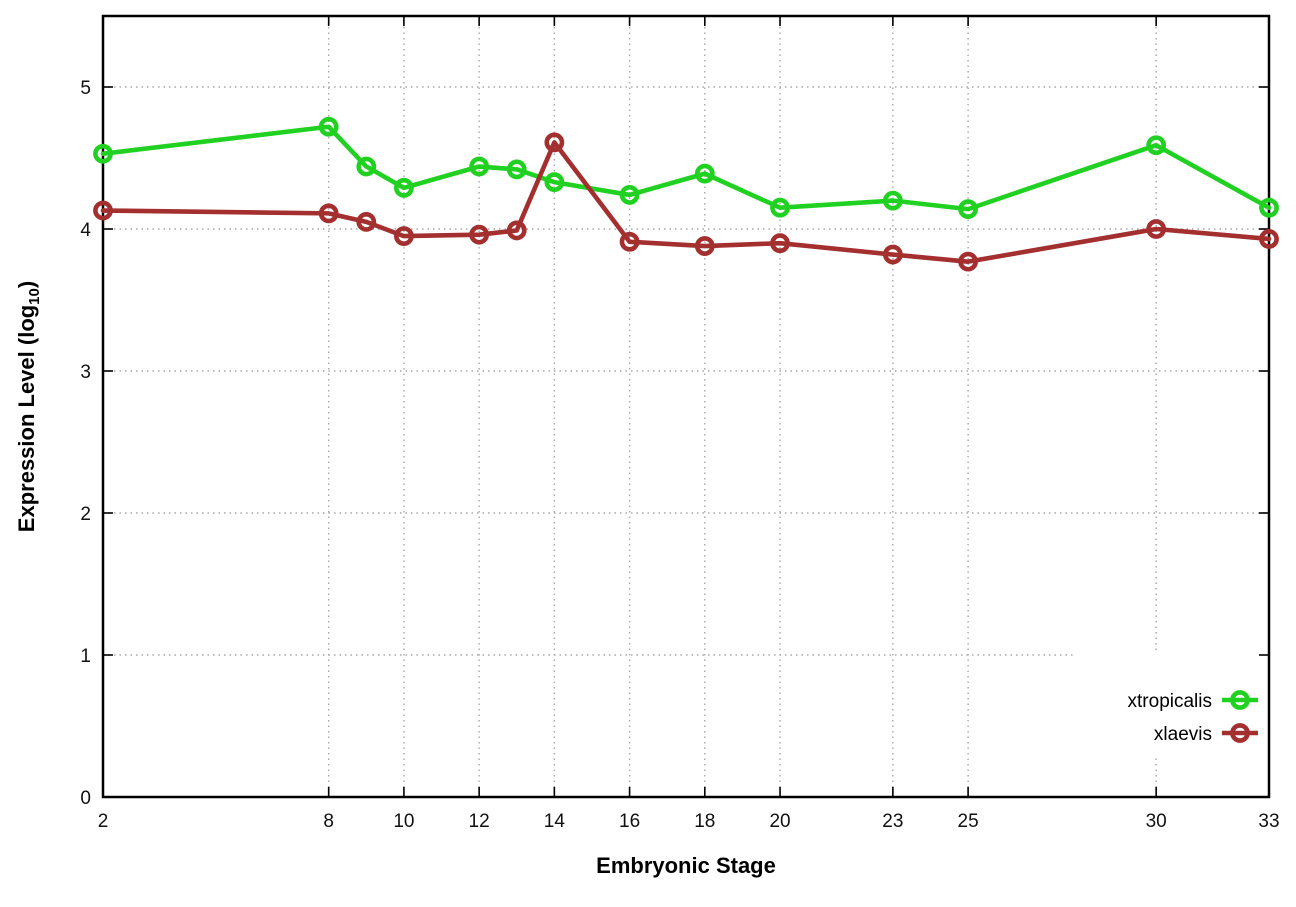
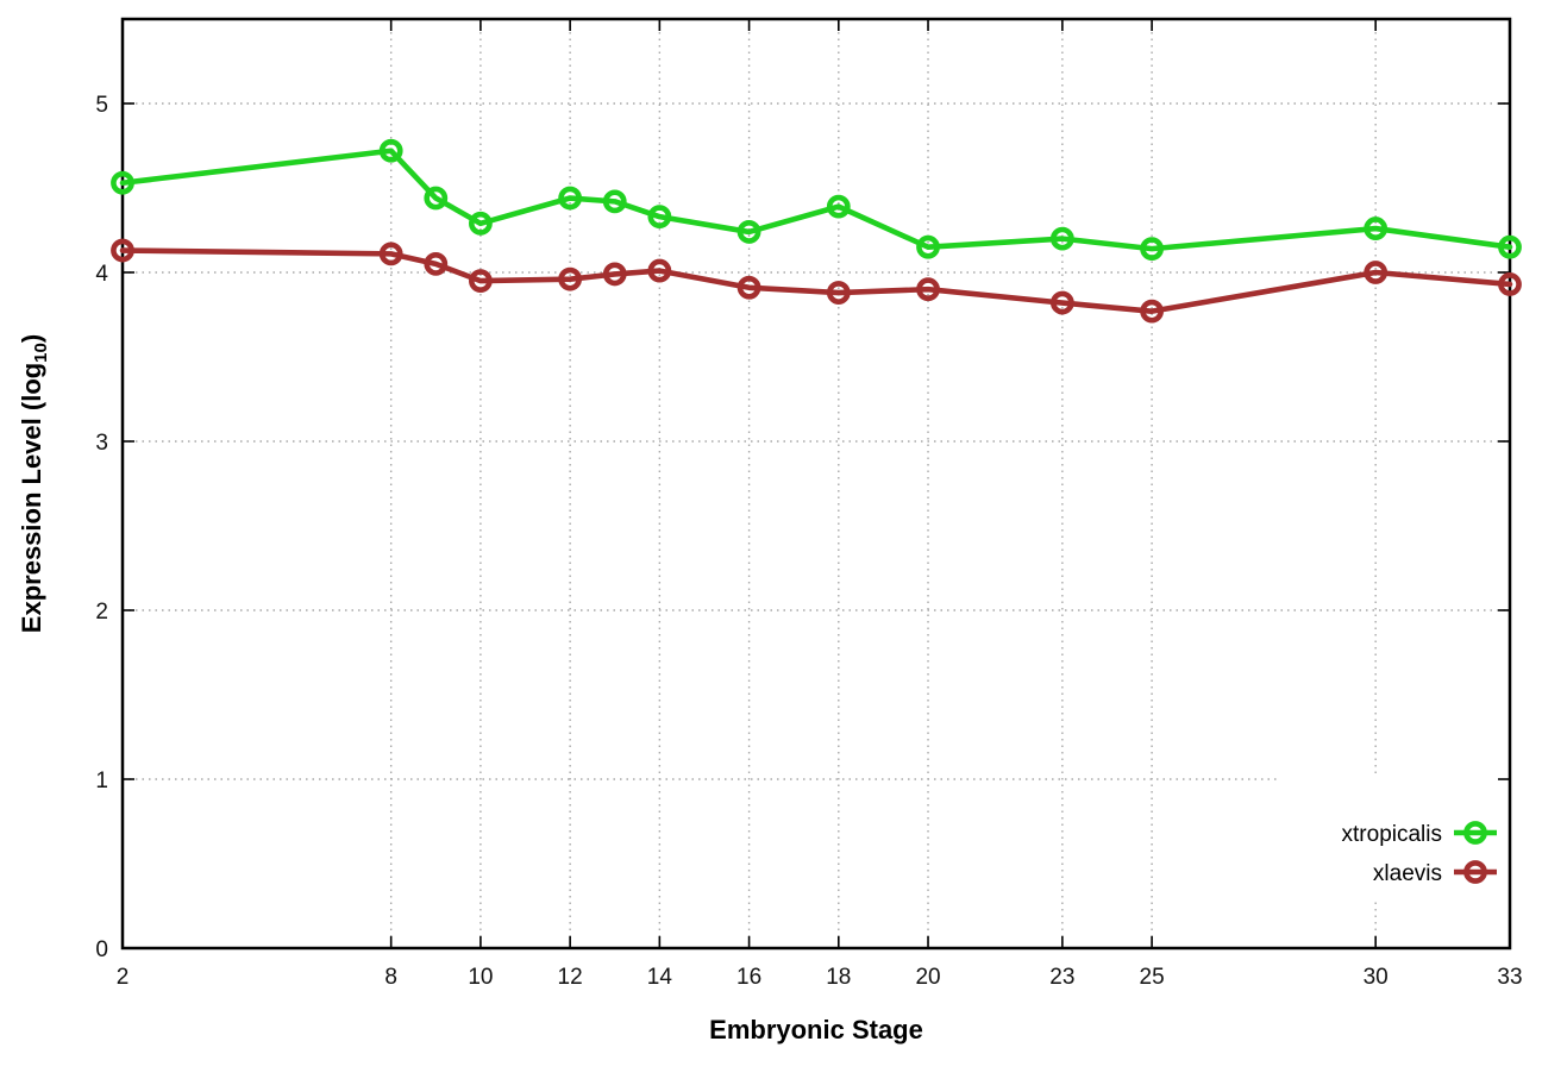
xlaevis/14: 4.61 -> 4.01
xtropicalis/30: 4.59 -> 4.26
